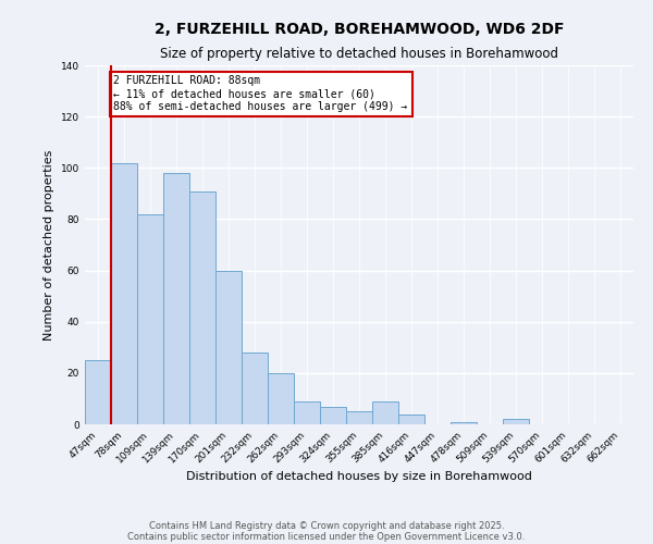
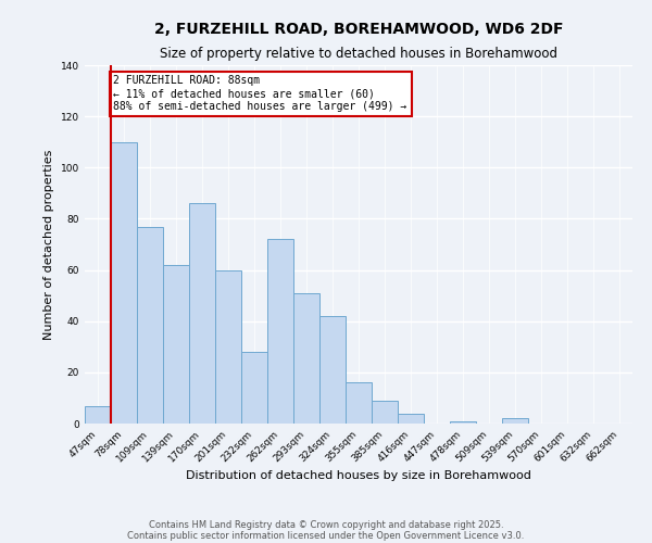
47sqm: 25 -> 7
78sqm: 102 -> 110
109sqm: 82 -> 77
139sqm: 98 -> 62
170sqm: 91 -> 86
262sqm: 20 -> 72
293sqm: 9 -> 51
324sqm: 7 -> 42
355sqm: 5 -> 16
